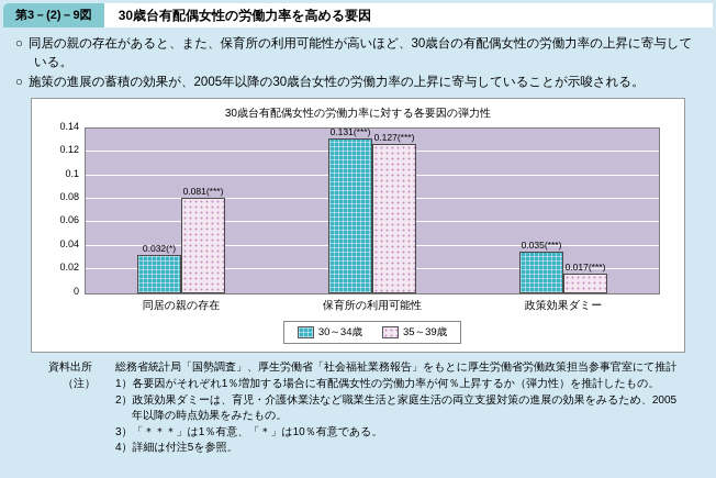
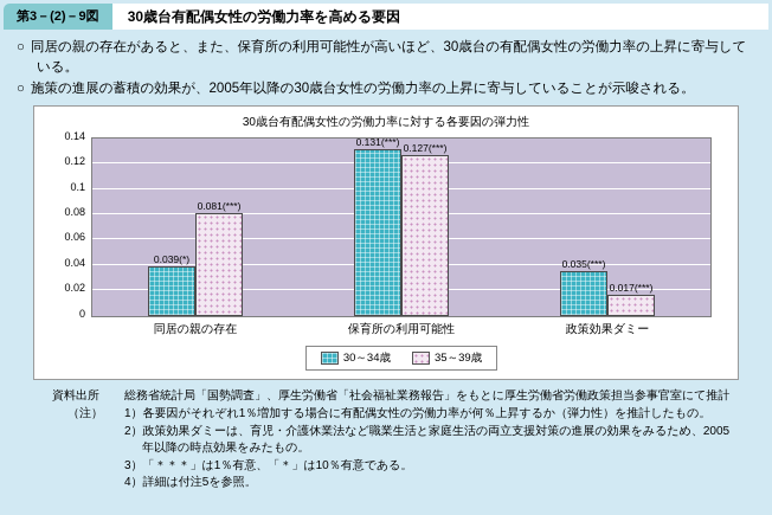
30～34歳/同居の親の存在: 0.032 -> 0.039
